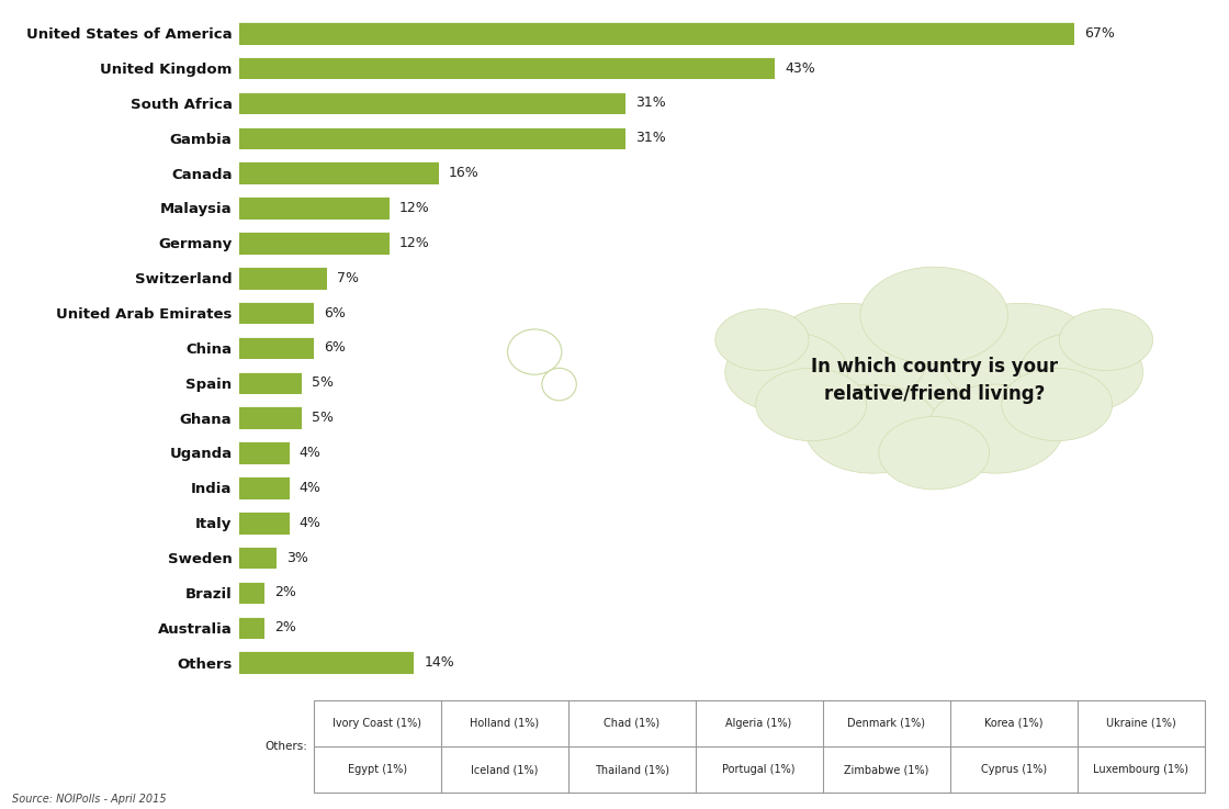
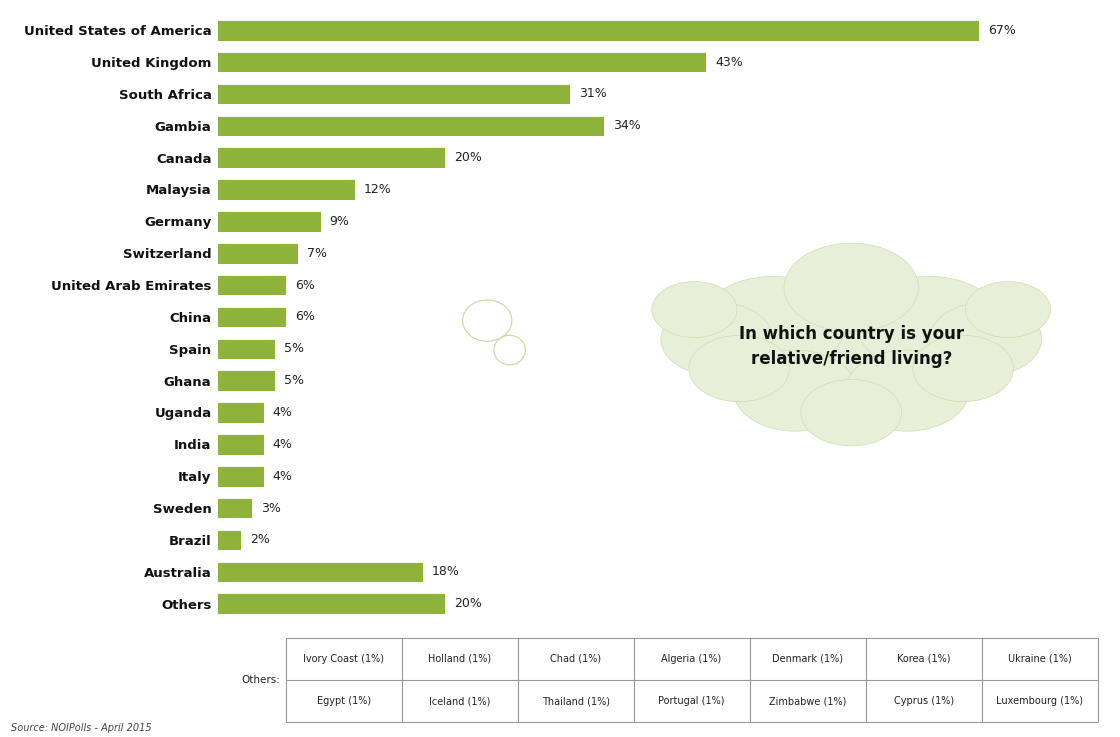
Gambia: 31% -> 34%
Canada: 16% -> 20%
Germany: 12% -> 9%
Australia: 2% -> 18%
Others: 14% -> 20%
